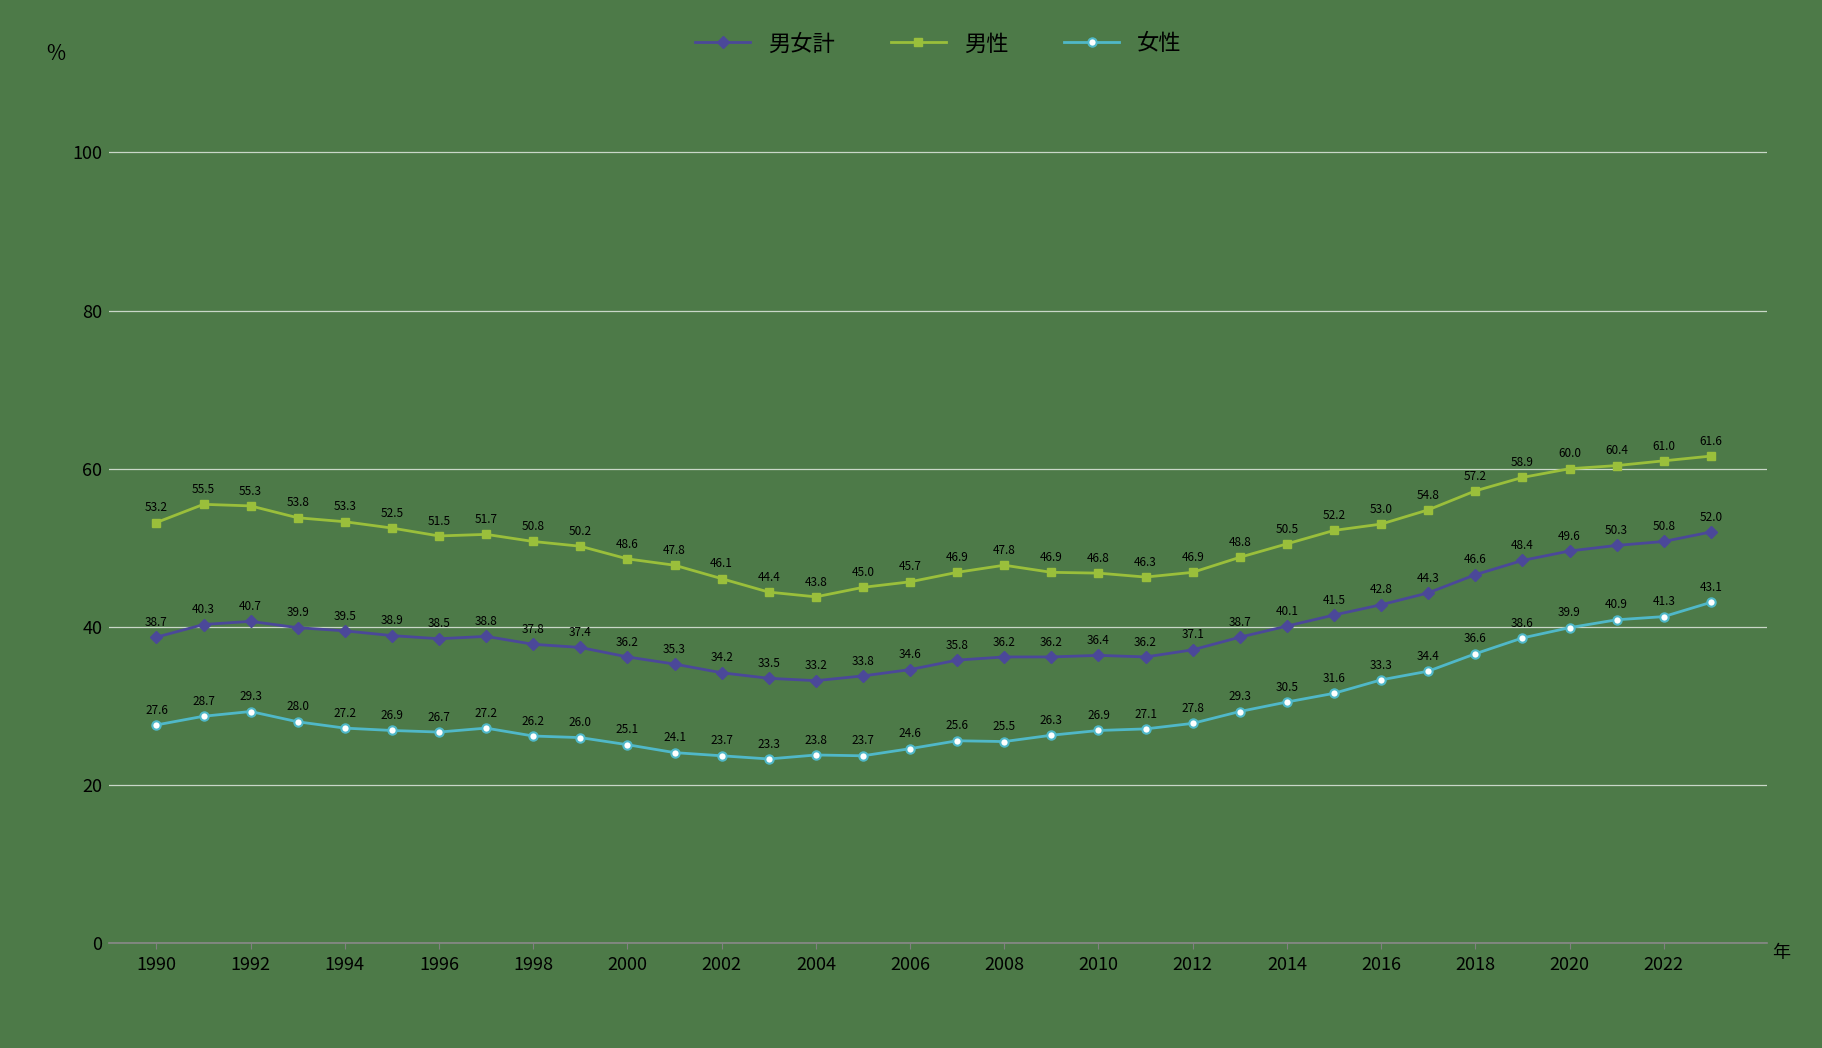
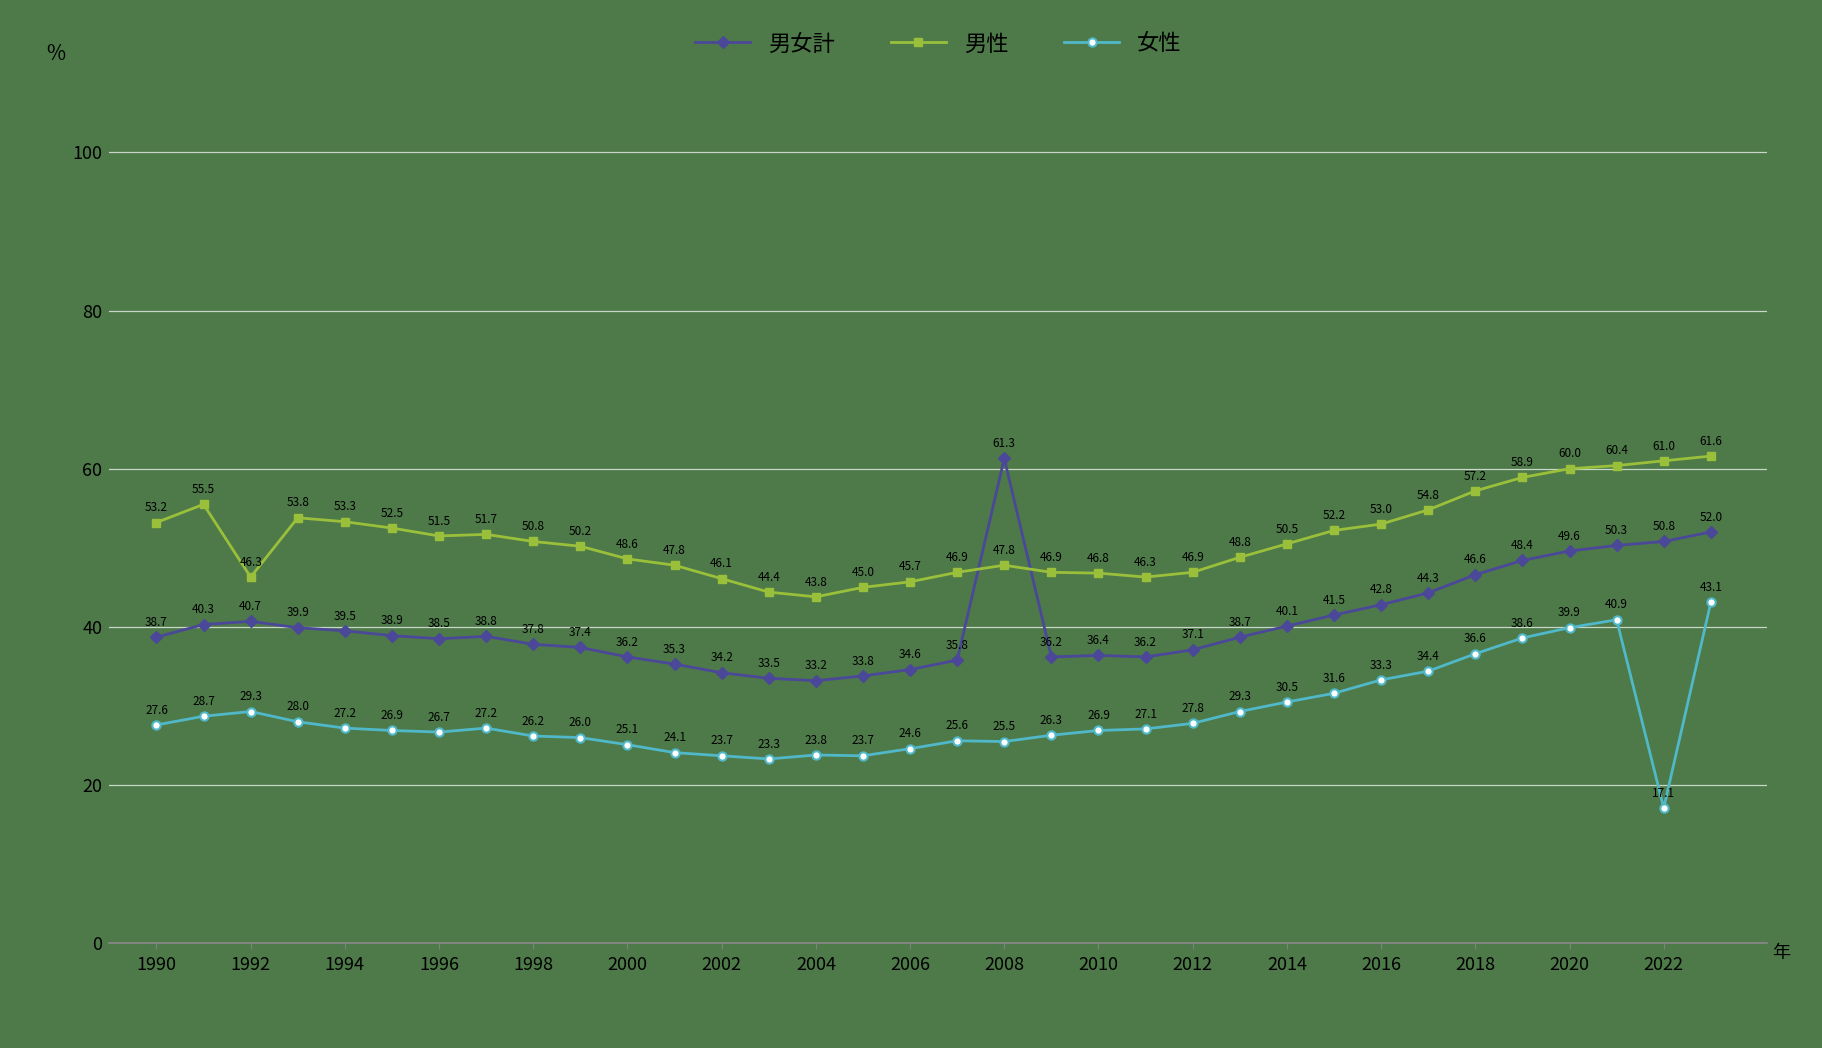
男性/1992: 55.3 -> 46.3
男女計/2008: 36.2 -> 61.3
女性/2022: 41.3 -> 17.1
